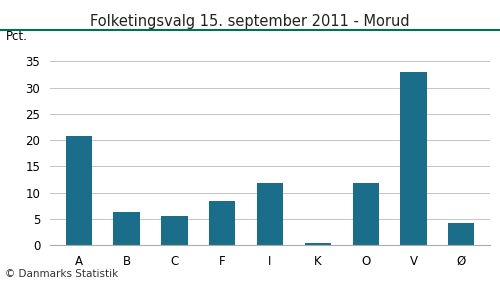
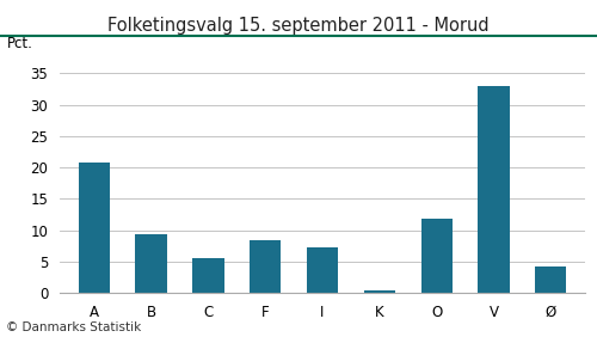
B: 6.4 -> 9.4
I: 11.8 -> 7.3
